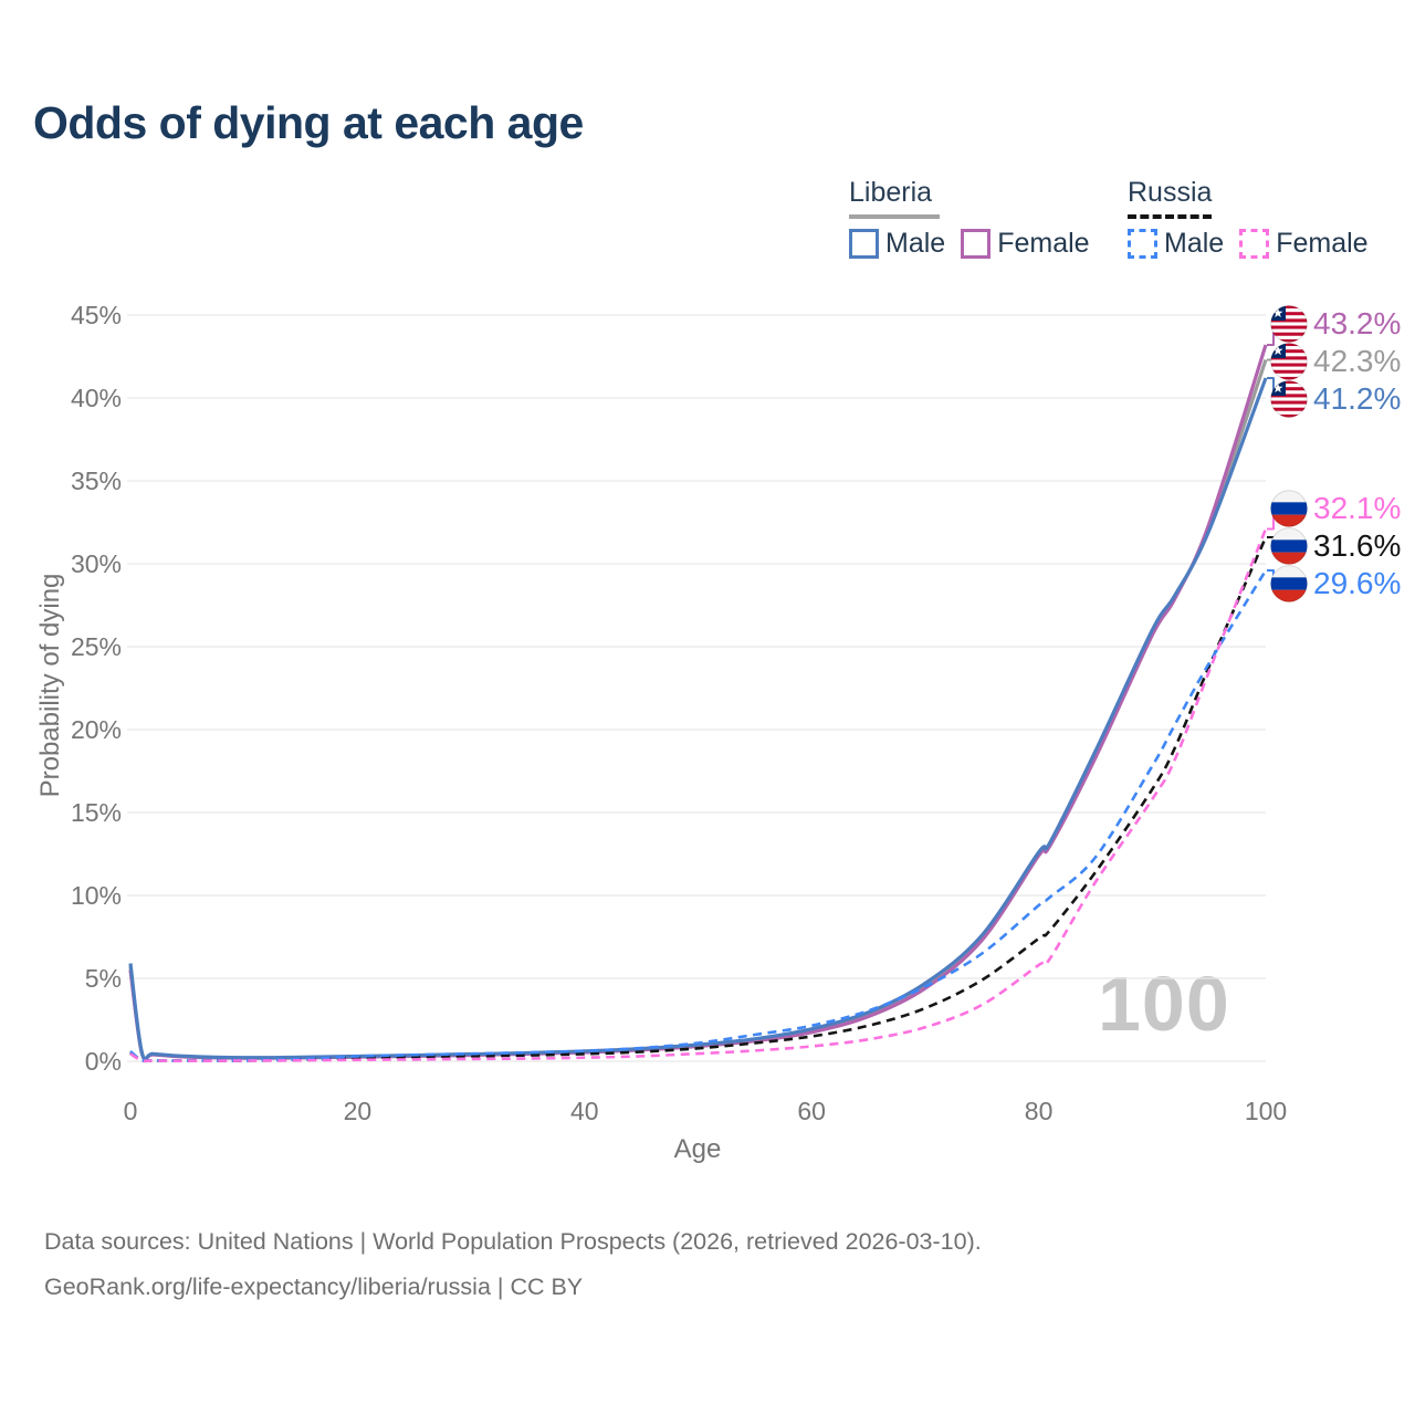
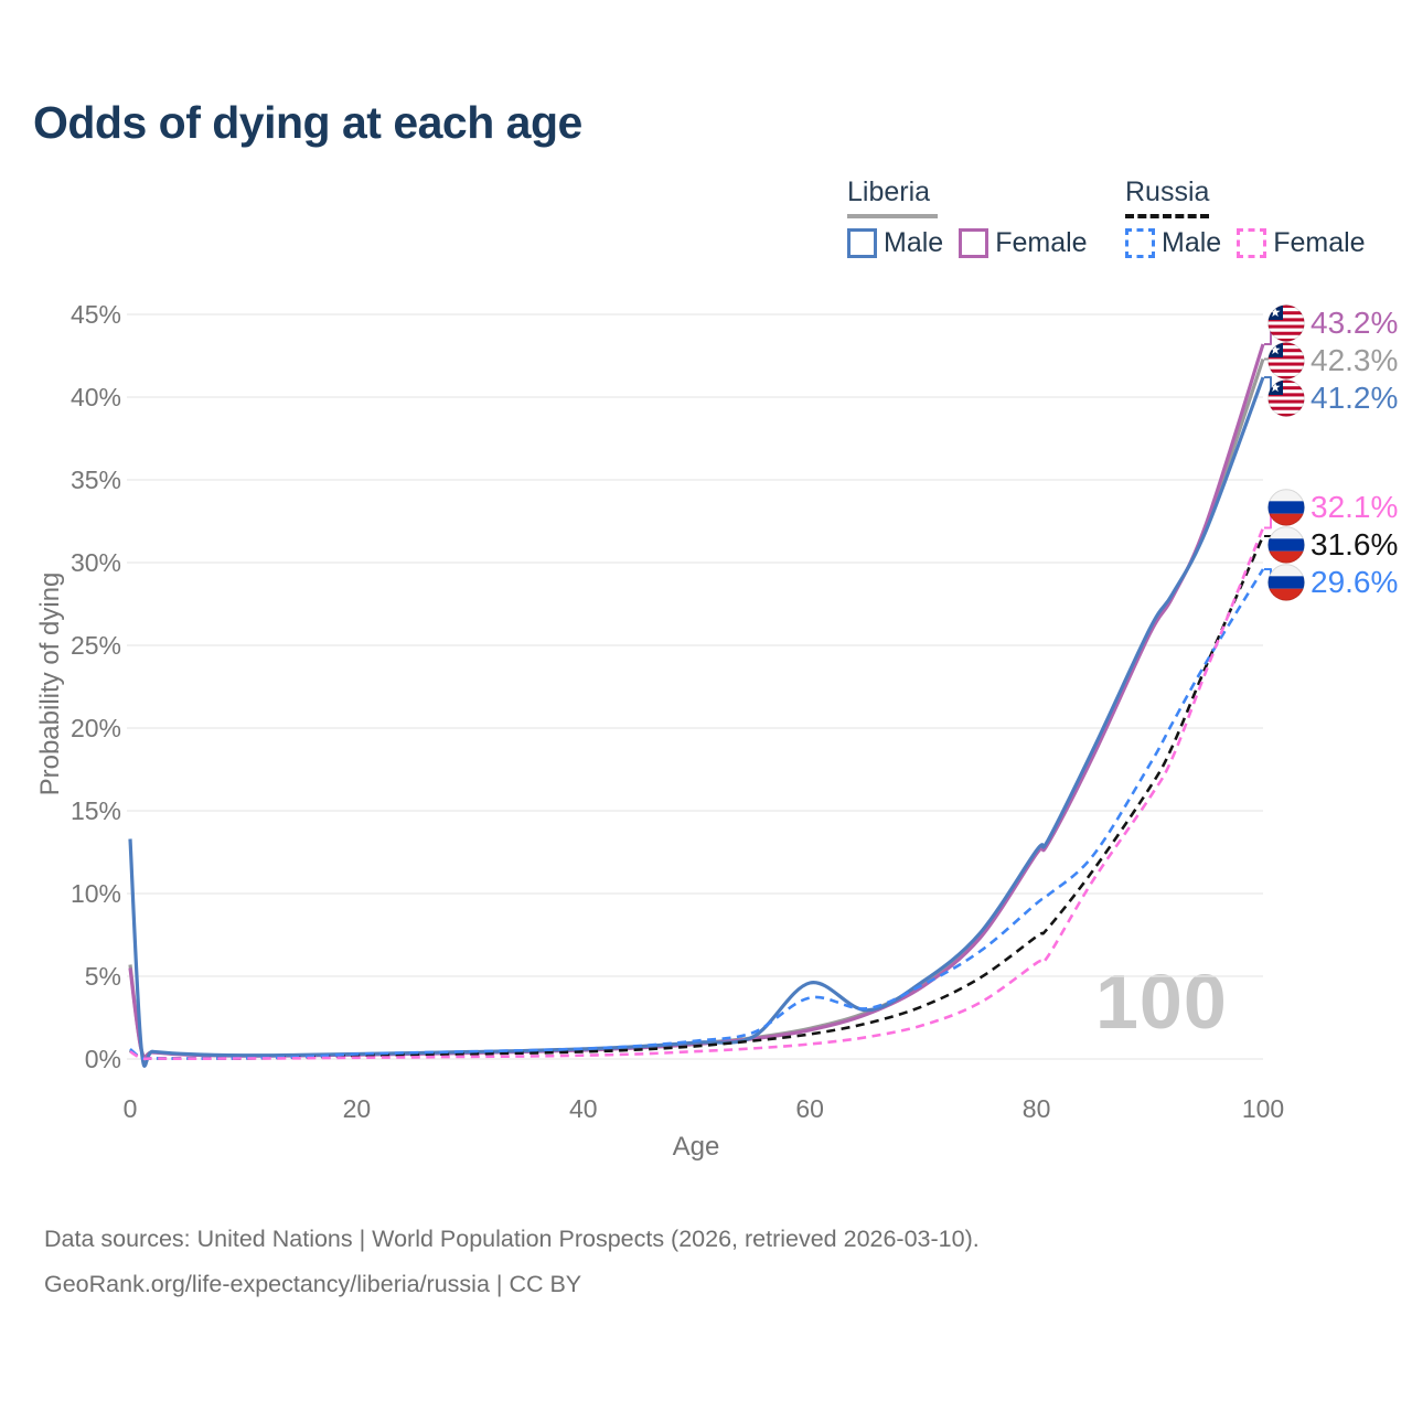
Liberia Male/0: 5.9% -> 13.3%
Liberia Male/60: 1.9% -> 4.6%
Russia Male/60: 2.1% -> 3.7%
